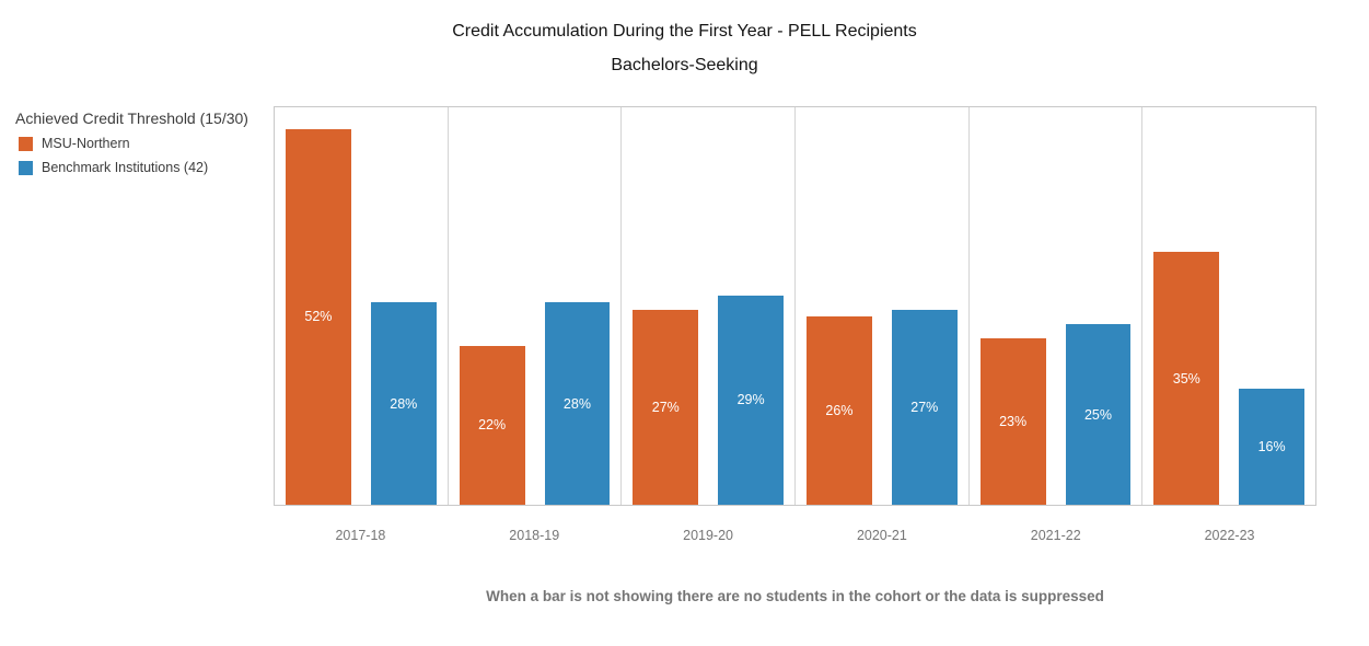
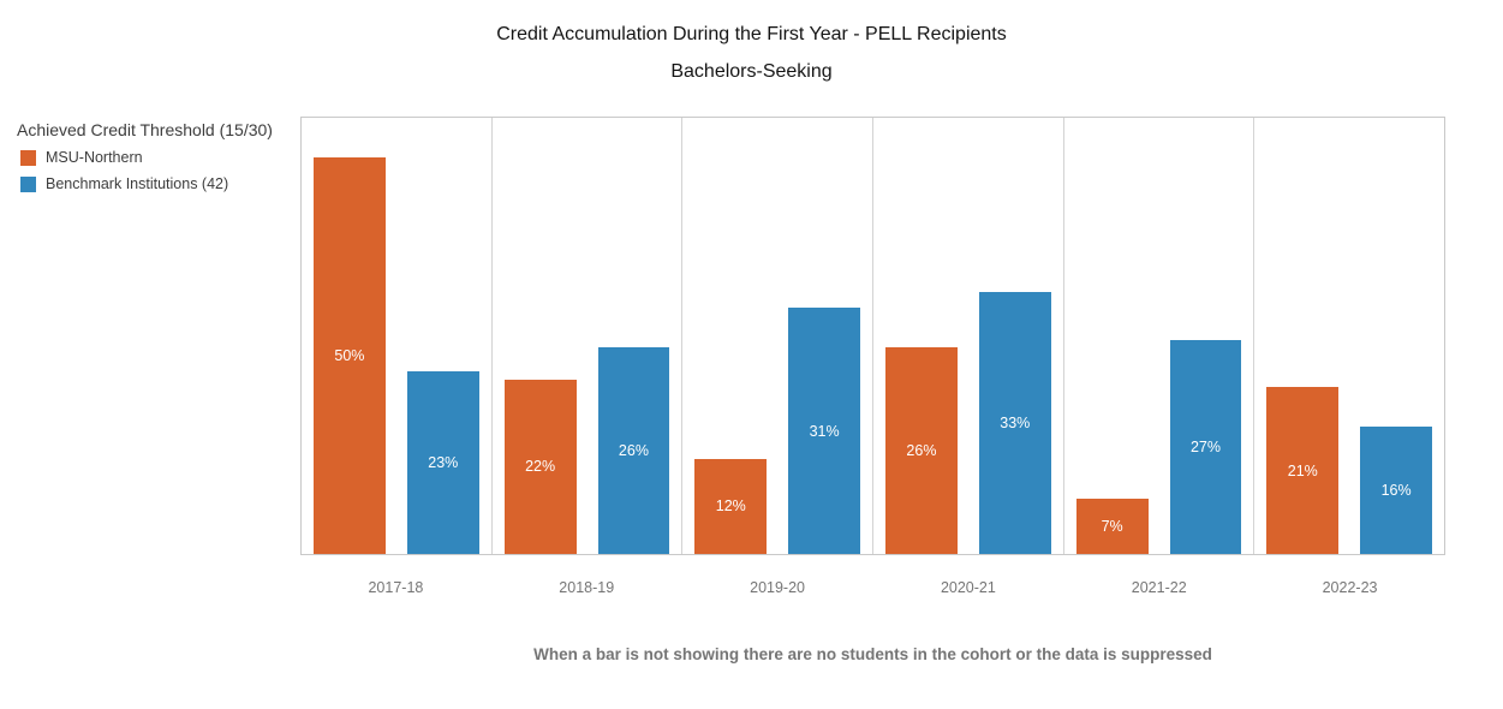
MSU-Northern/2017-18: 52% -> 50%
Benchmark Institutions (42)/2017-18: 28% -> 23%
Benchmark Institutions (42)/2018-19: 28% -> 26%
MSU-Northern/2019-20: 27% -> 12%
Benchmark Institutions (42)/2019-20: 29% -> 31%
Benchmark Institutions (42)/2020-21: 27% -> 33%
MSU-Northern/2021-22: 23% -> 7%
Benchmark Institutions (42)/2021-22: 25% -> 27%
MSU-Northern/2022-23: 35% -> 21%
